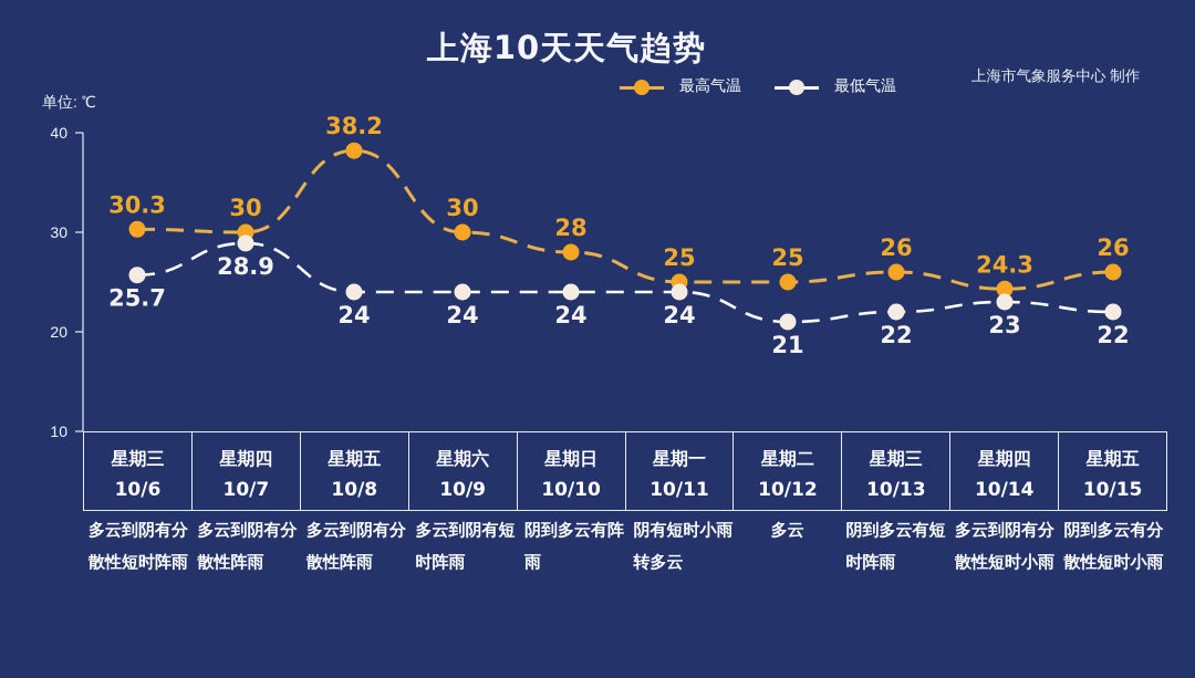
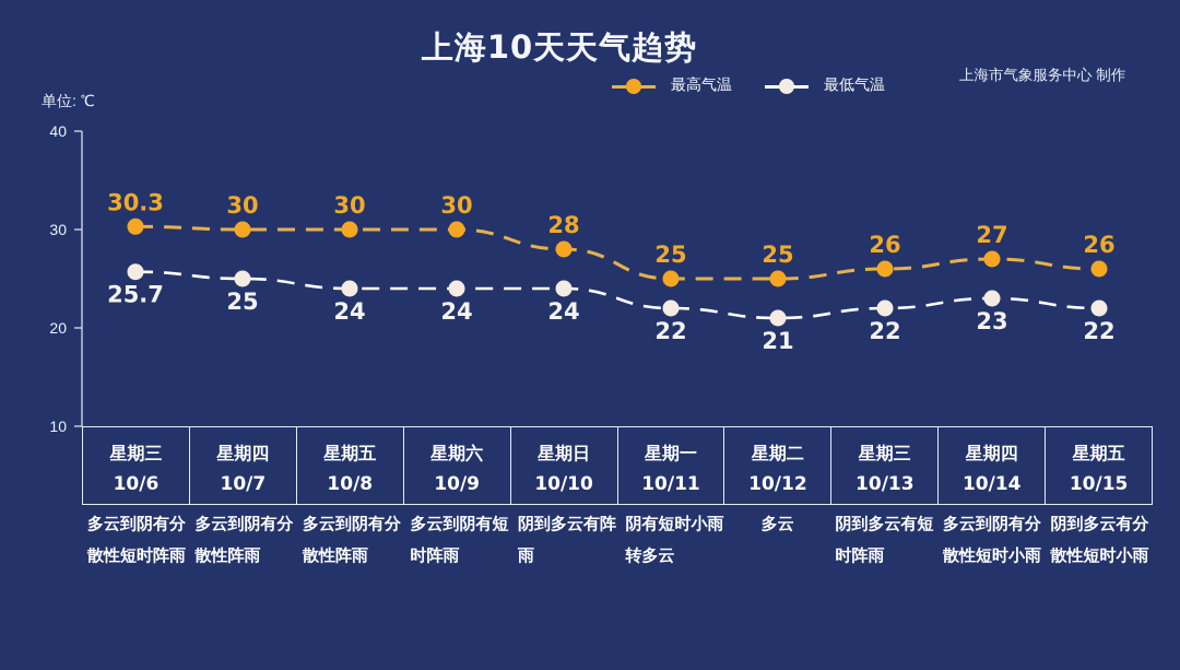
最低气温/10/7: 28.9 -> 25
最高气温/10/8: 38.2 -> 30
最低气温/10/11: 24 -> 22
最高气温/10/14: 24.3 -> 27
